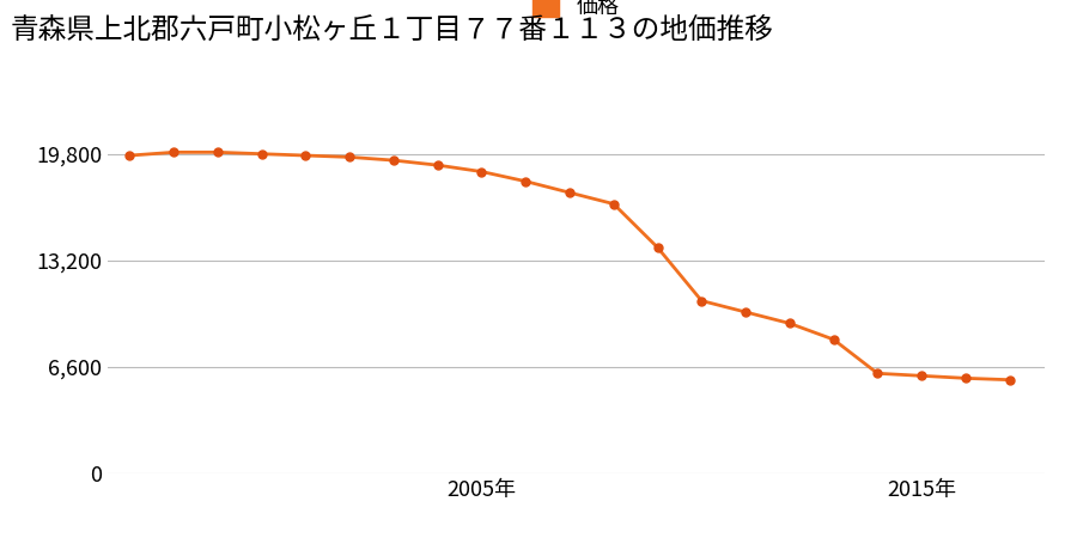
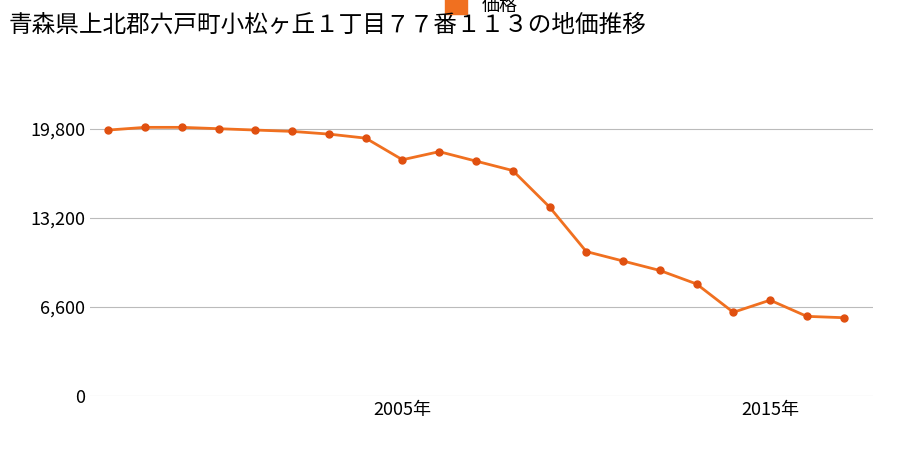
2005年: 18,700 -> 17,500
2015年: 6,000 -> 7,100
